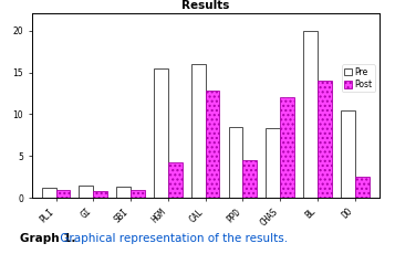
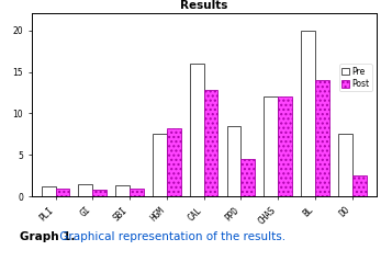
Pre/HGM: 15.4 -> 7.5
Post/HGM: 4.2 -> 8.2
Pre/CHAS: 8.4 -> 12.0
Pre/DO: 10.4 -> 7.5
